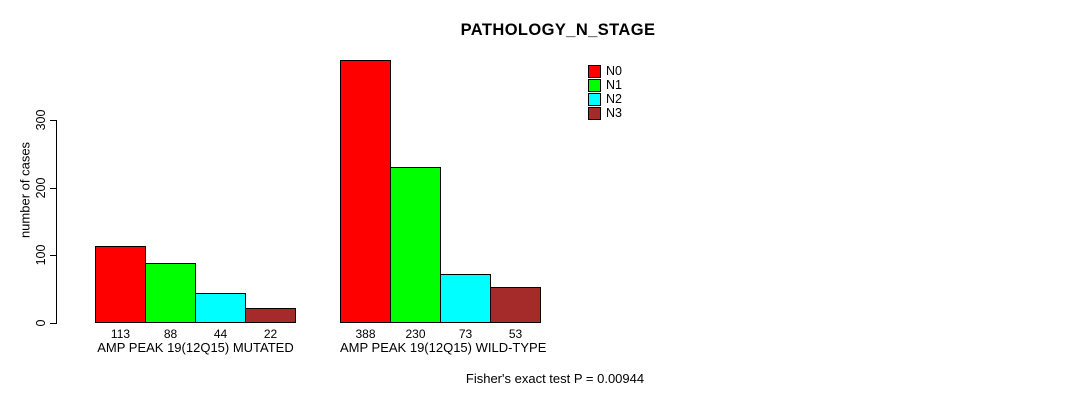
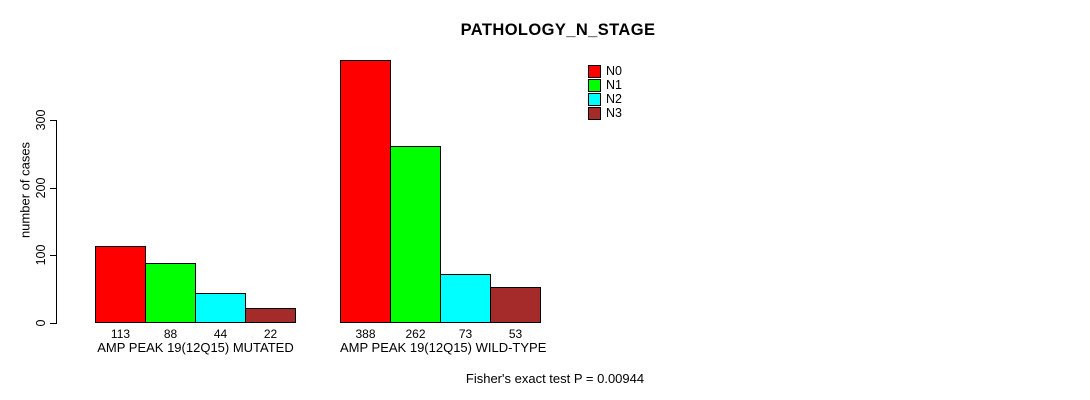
N1/AMP PEAK 19(12Q15) WILD-TYPE: 230 -> 262
